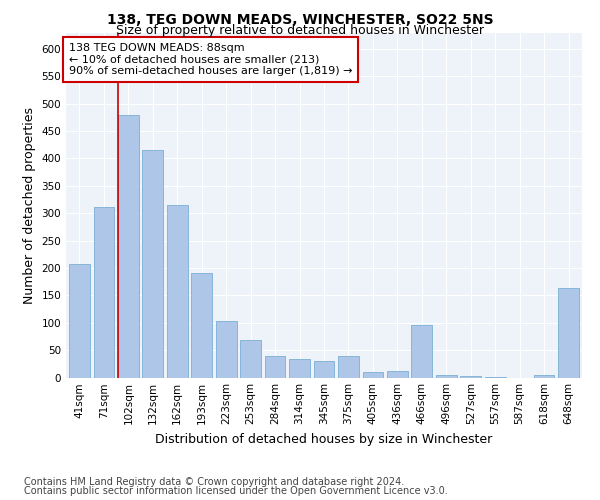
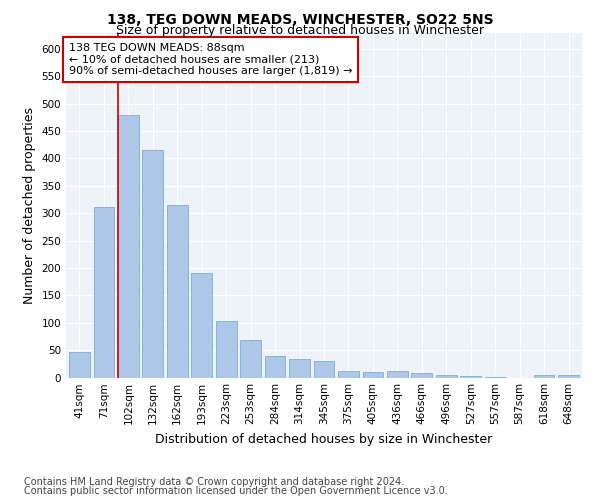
41sqm: 208 -> 47
375sqm: 40 -> 12
466sqm: 96 -> 8
648sqm: 164 -> 4
